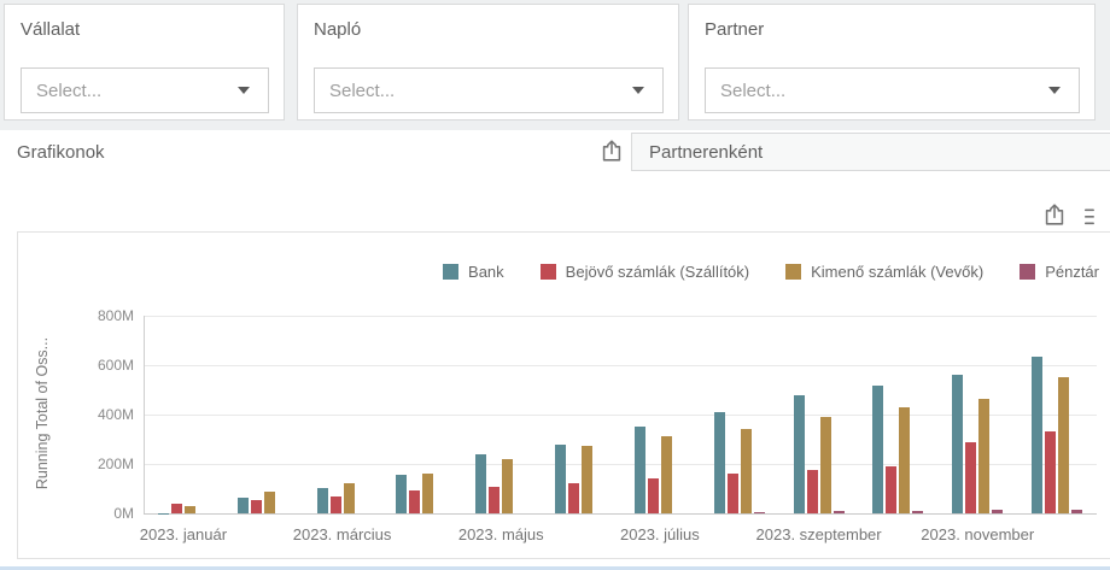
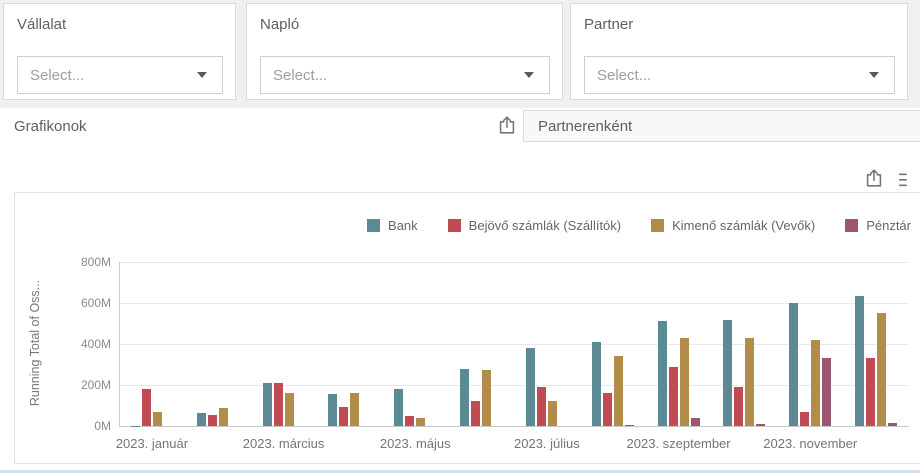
Bejövő számlák (Szállítók)/2023. január: 40M -> 180M
Kimenő számlák (Vevők)/2023. január: 30M -> 70M
Bank/2023. március: 100M -> 210M
Bejövő számlák (Szállítók)/2023. március: 70M -> 210M
Kimenő számlák (Vevők)/2023. március: 120M -> 160M
Bank/2023. május: 240M -> 180M
Bejövő számlák (Szállítók)/2023. május: 110M -> 50M
Kimenő számlák (Vevők)/2023. május: 220M -> 40M
Bank/2023. július: 350M -> 380M
Bejövő számlák (Szállítók)/2023. július: 140M -> 190M
Kimenő számlák (Vevők)/2023. július: 310M -> 120M
Bank/2023. szeptember: 480M -> 510M
Bejövő számlák (Szállítók)/2023. szeptember: 180M -> 290M
Kimenő számlák (Vevők)/2023. szeptember: 390M -> 430M
Pénztár/2023. szeptember: 10M -> 40M
Bank/2023. november: 560M -> 600M
Bejövő számlák (Szállítók)/2023. november: 290M -> 70M
Kimenő számlák (Vevők)/2023. november: 460M -> 420M
Pénztár/2023. november: 20M -> 330M
